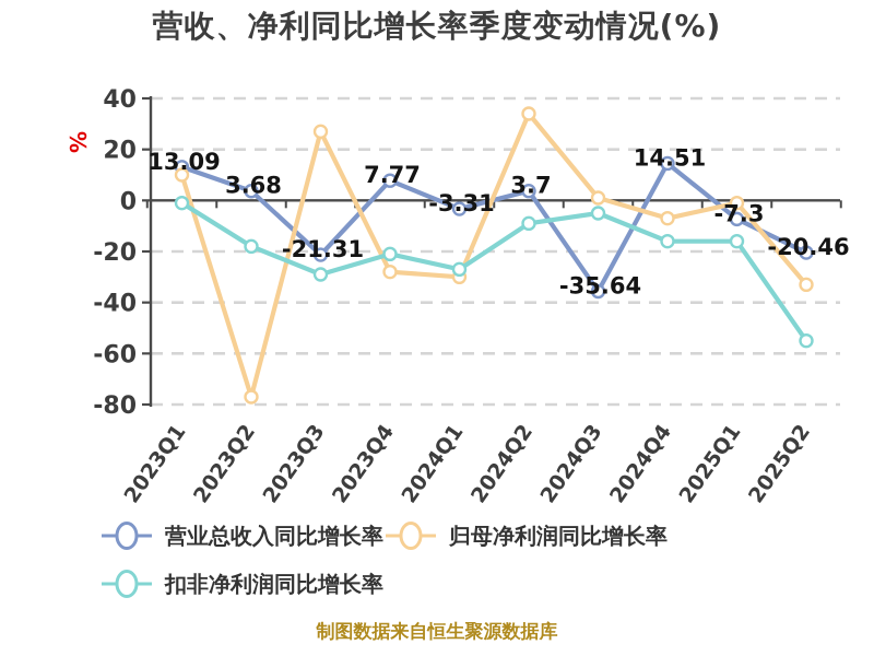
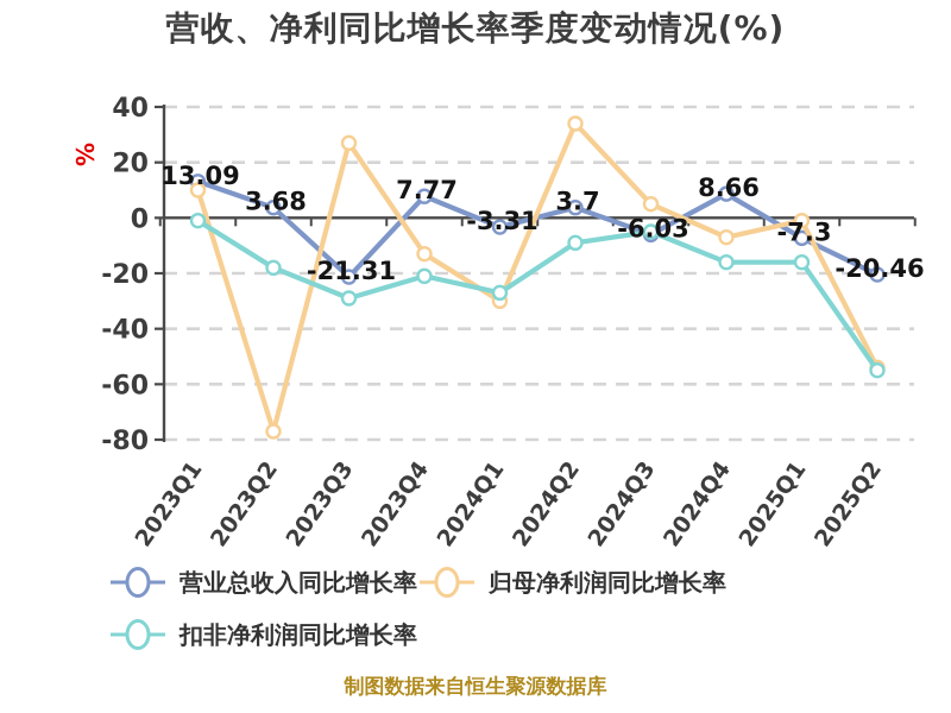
归母净利润同比增长率/2023Q4: -28 -> -13
营业总收入同比增长率/2024Q3: -35.64 -> -6.03
归母净利润同比增长率/2024Q3: 1 -> 5
营业总收入同比增长率/2024Q4: 14.51 -> 8.66
归母净利润同比增长率/2025Q2: -33 -> -54
